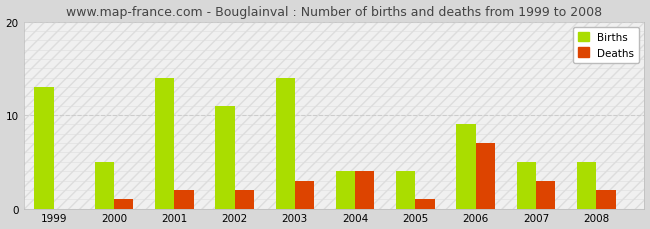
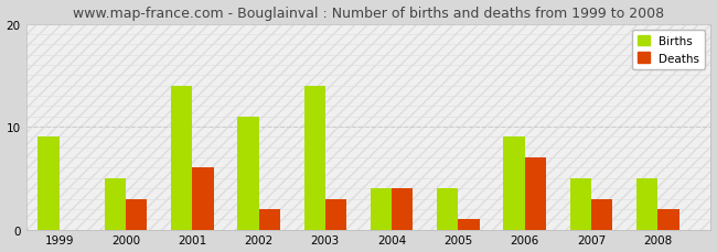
Births/1999: 13 -> 9
Deaths/2000: 1 -> 3
Deaths/2001: 2 -> 6
